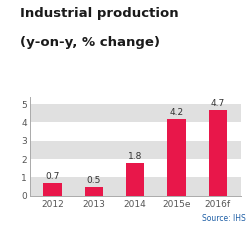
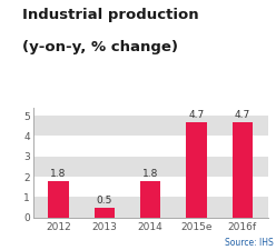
2012: 0.7 -> 1.8
2015e: 4.2 -> 4.7
